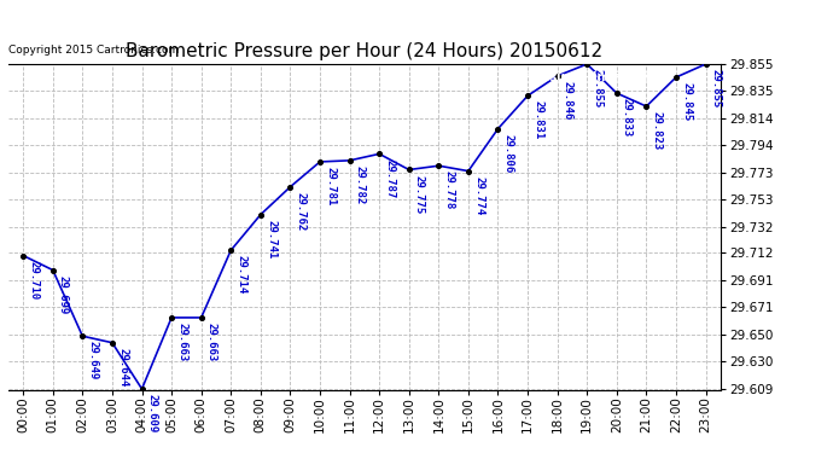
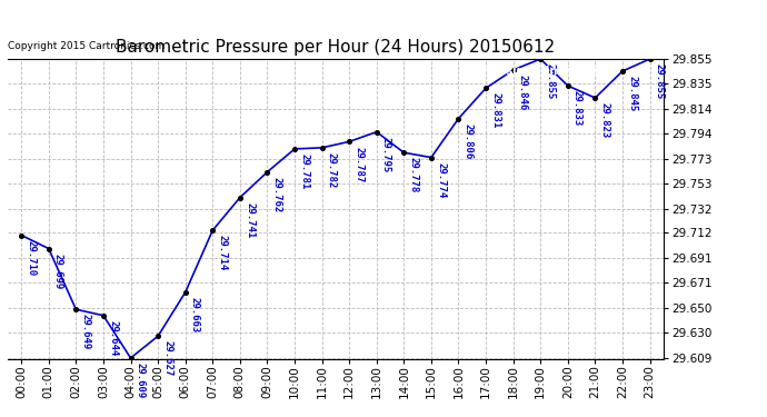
05:00: 29.663 -> 29.627
13:00: 29.775 -> 29.795
